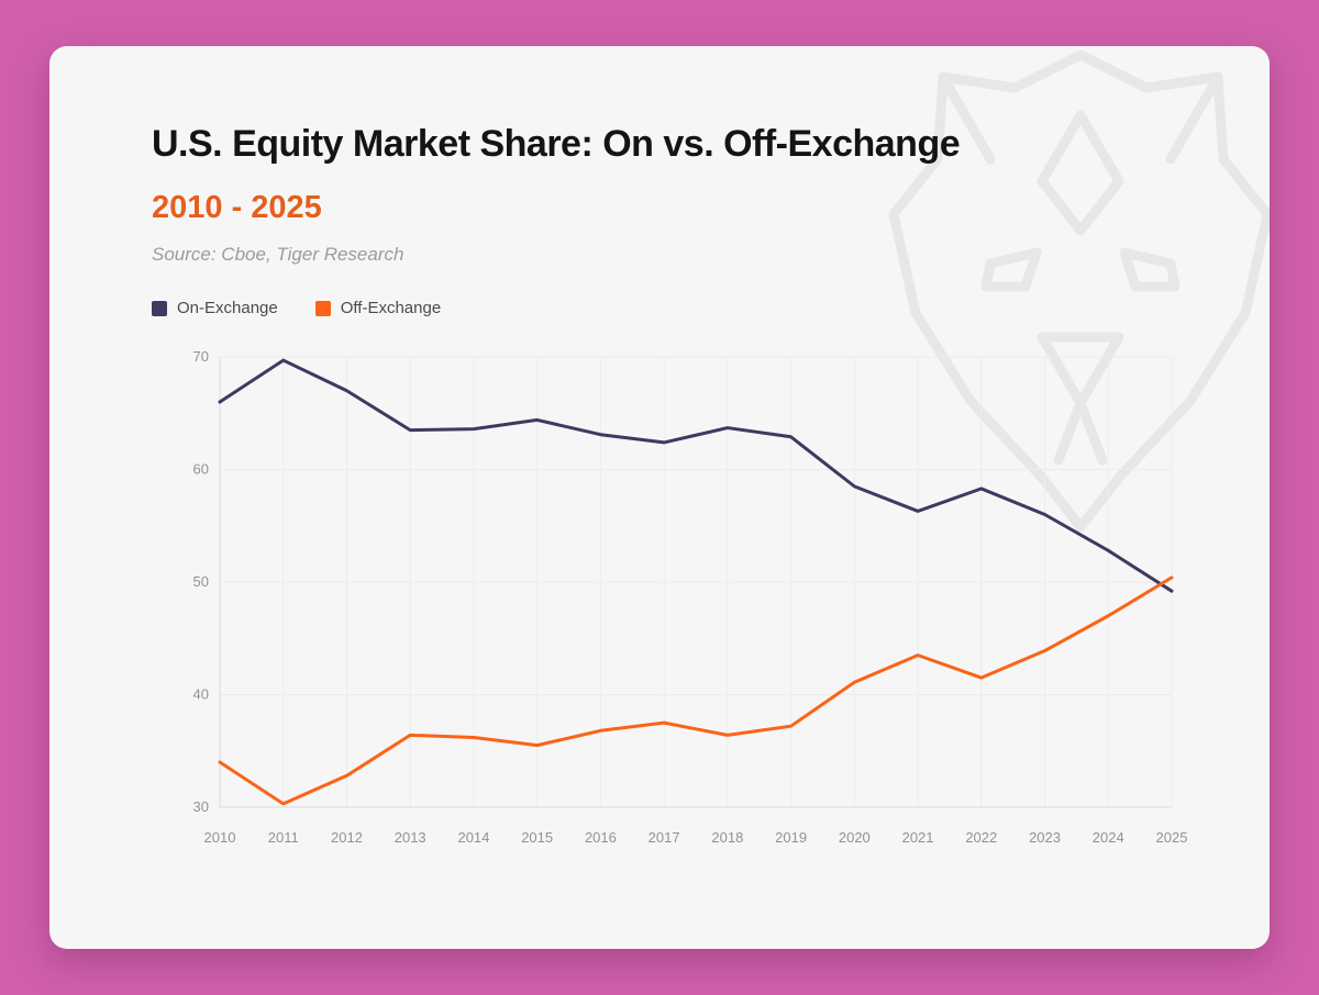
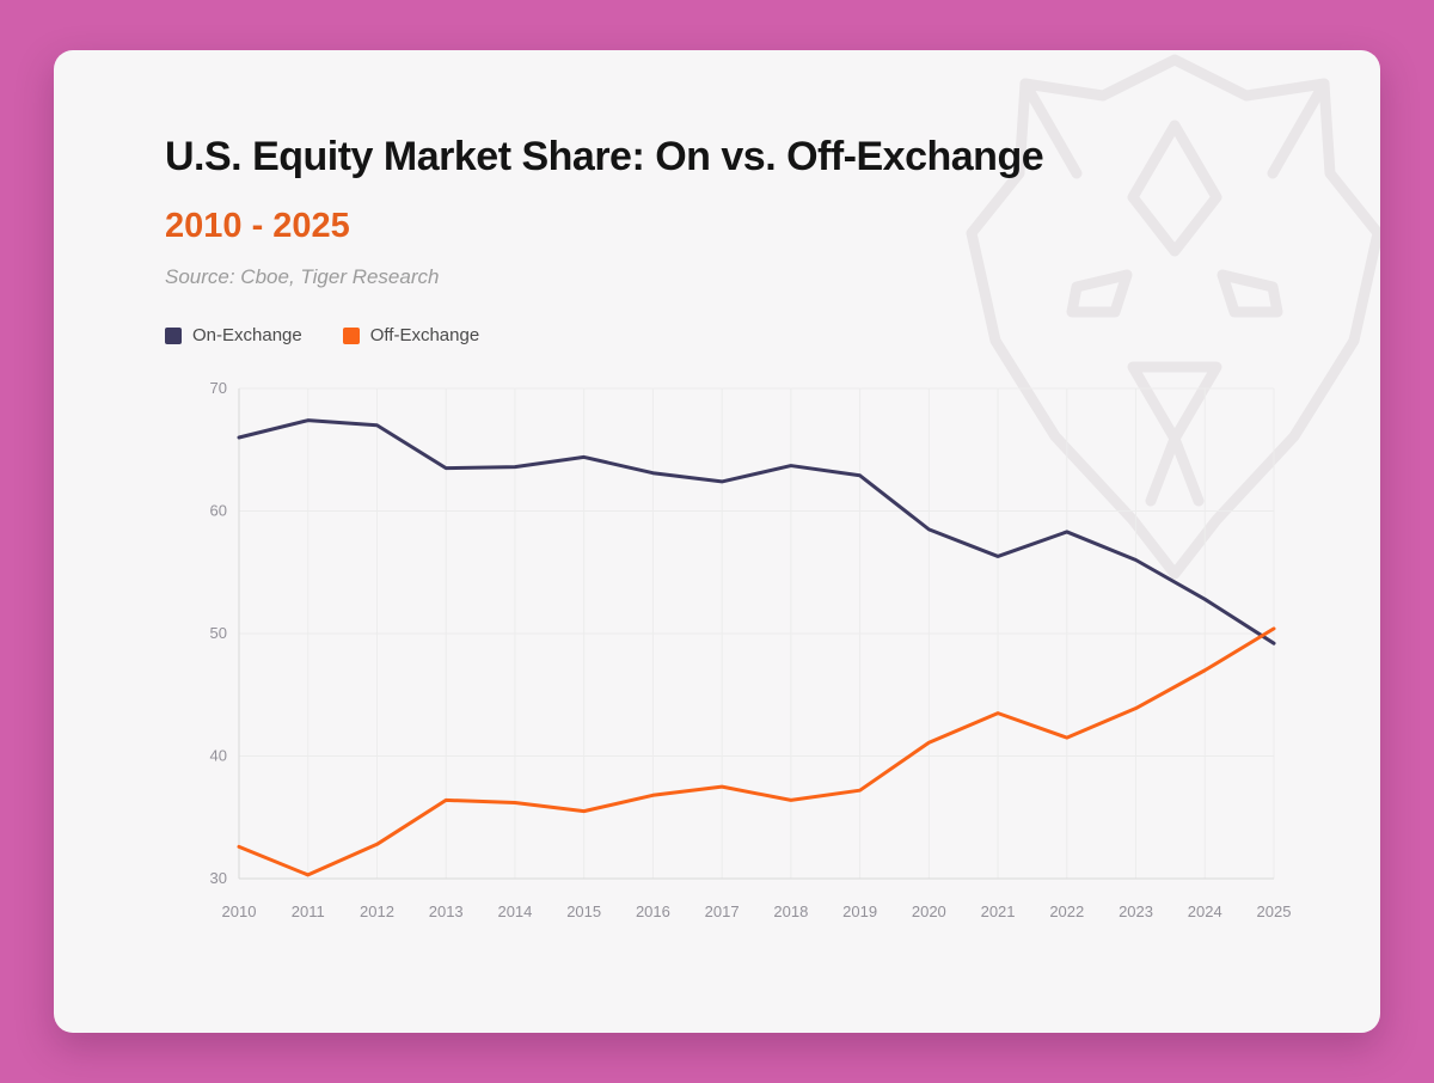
Off-Exchange/2010: 34.0 -> 32.6
On-Exchange/2011: 69.7 -> 67.4
